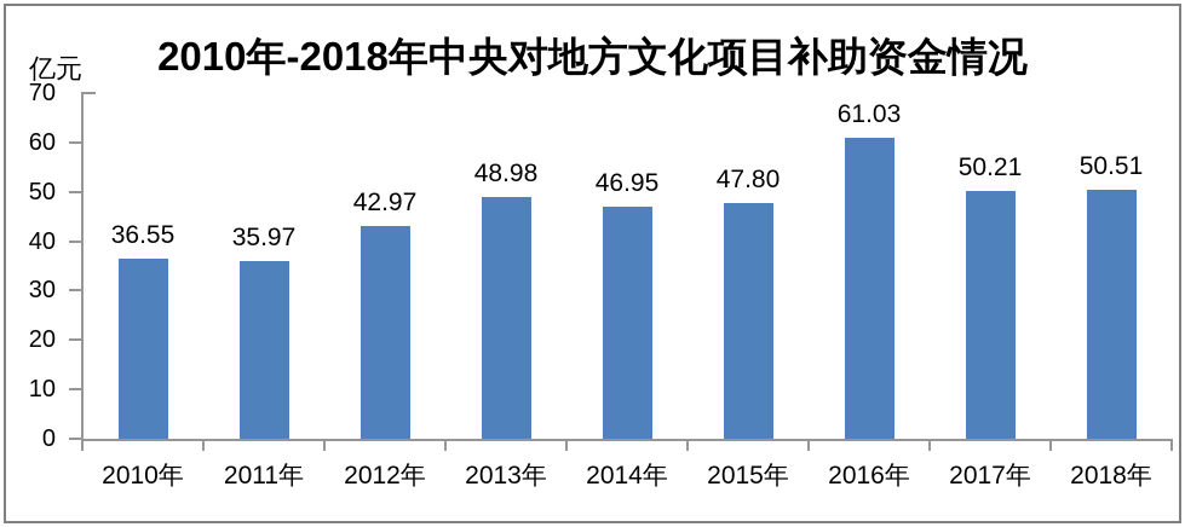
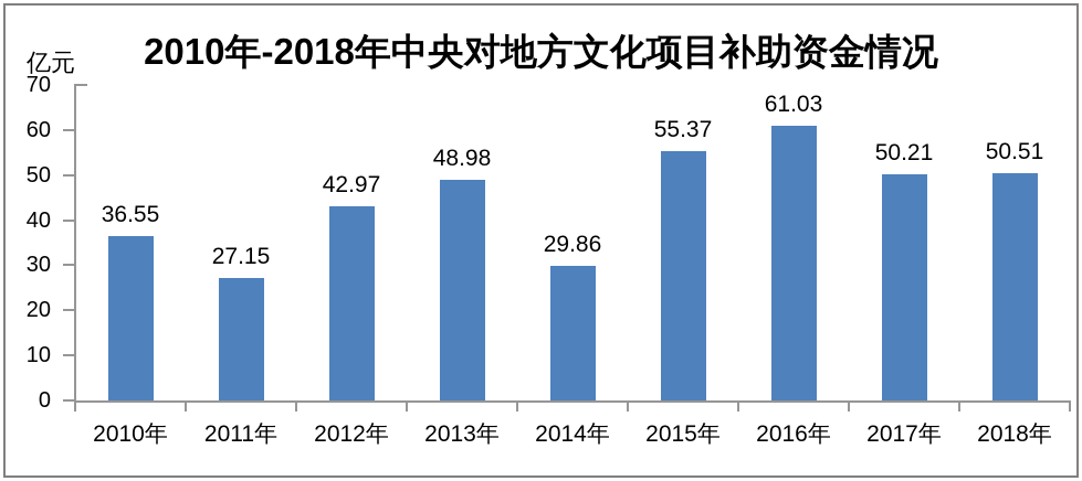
2011年: 35.97 -> 27.15
2014年: 46.95 -> 29.86
2015年: 47.80 -> 55.37
